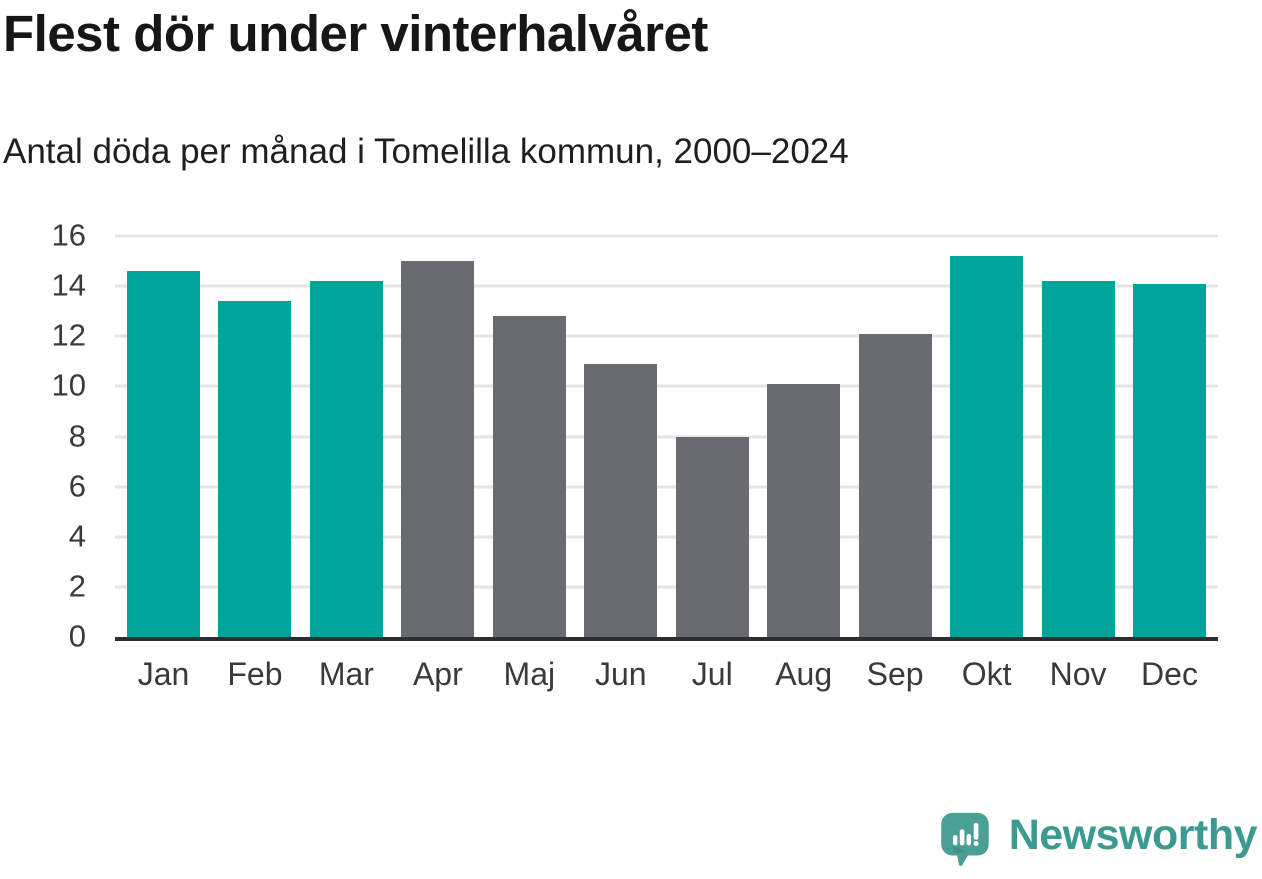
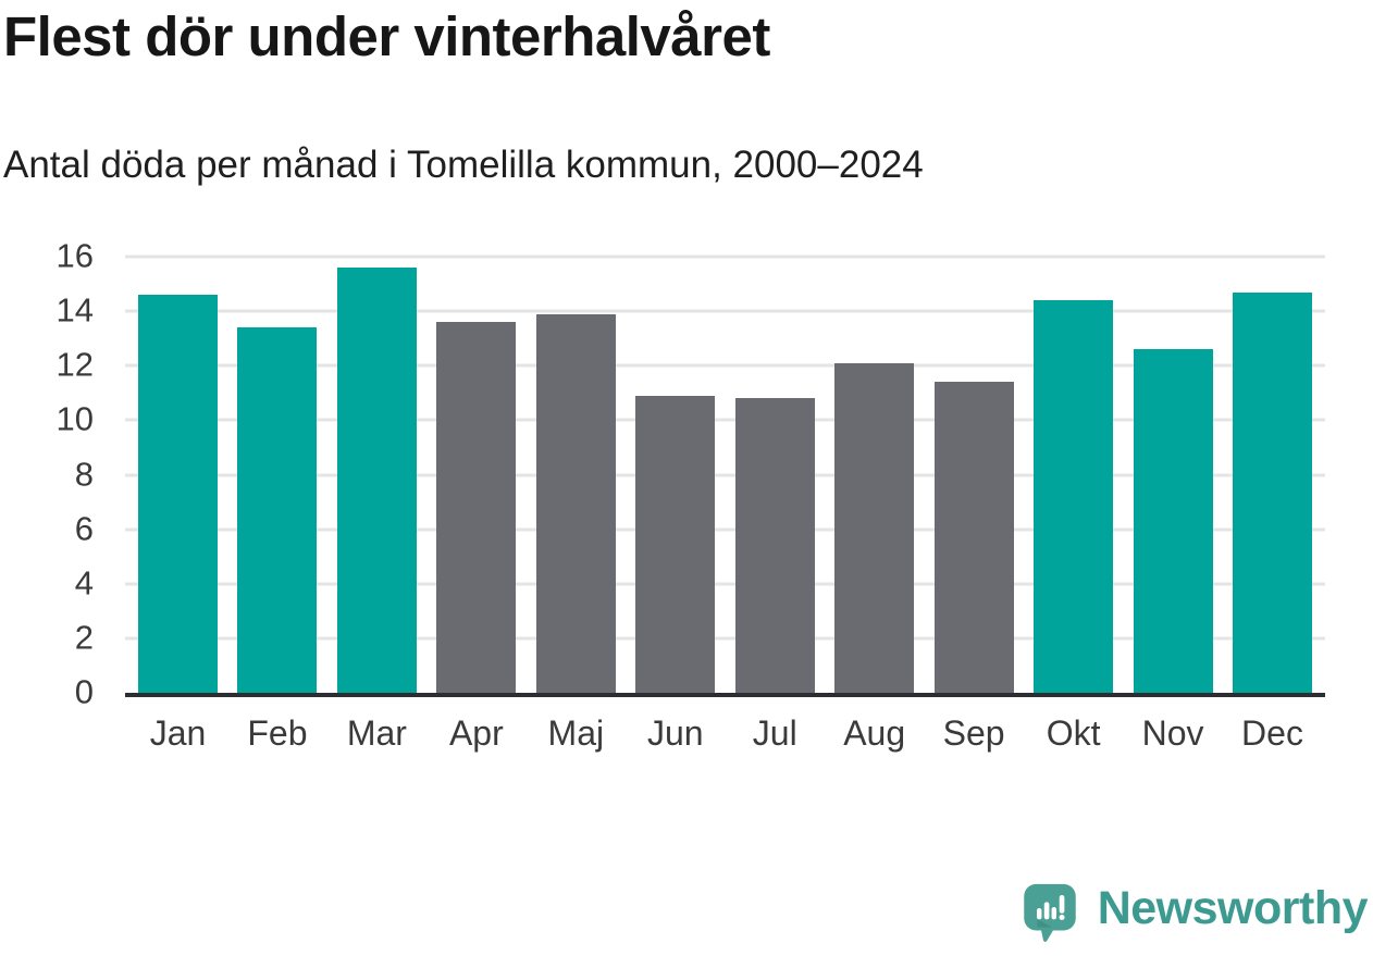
Mar: 14.2 -> 15.6
Apr: 15.0 -> 13.6
Maj: 12.8 -> 13.9
Jul: 8.0 -> 10.8
Aug: 10.1 -> 12.1
Sep: 12.1 -> 11.4
Okt: 15.2 -> 14.4
Nov: 14.2 -> 12.6
Dec: 14.1 -> 14.7
